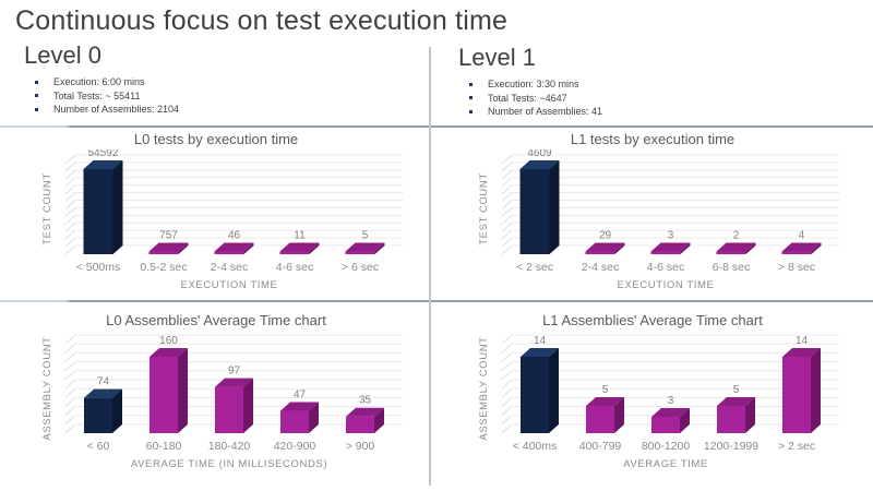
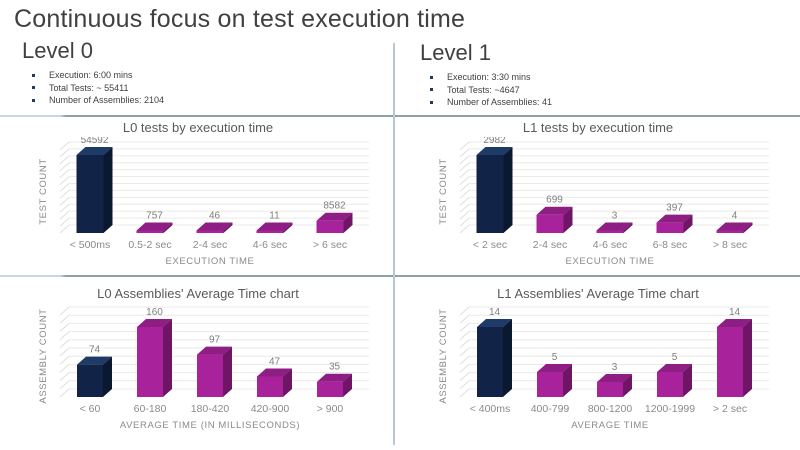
L0 tests by execution time/> 6 sec: 5 -> 8582
L1 tests by execution time/< 2 sec: 4609 -> 2982
L1 tests by execution time/2-4 sec: 29 -> 699
L1 tests by execution time/6-8 sec: 2 -> 397
